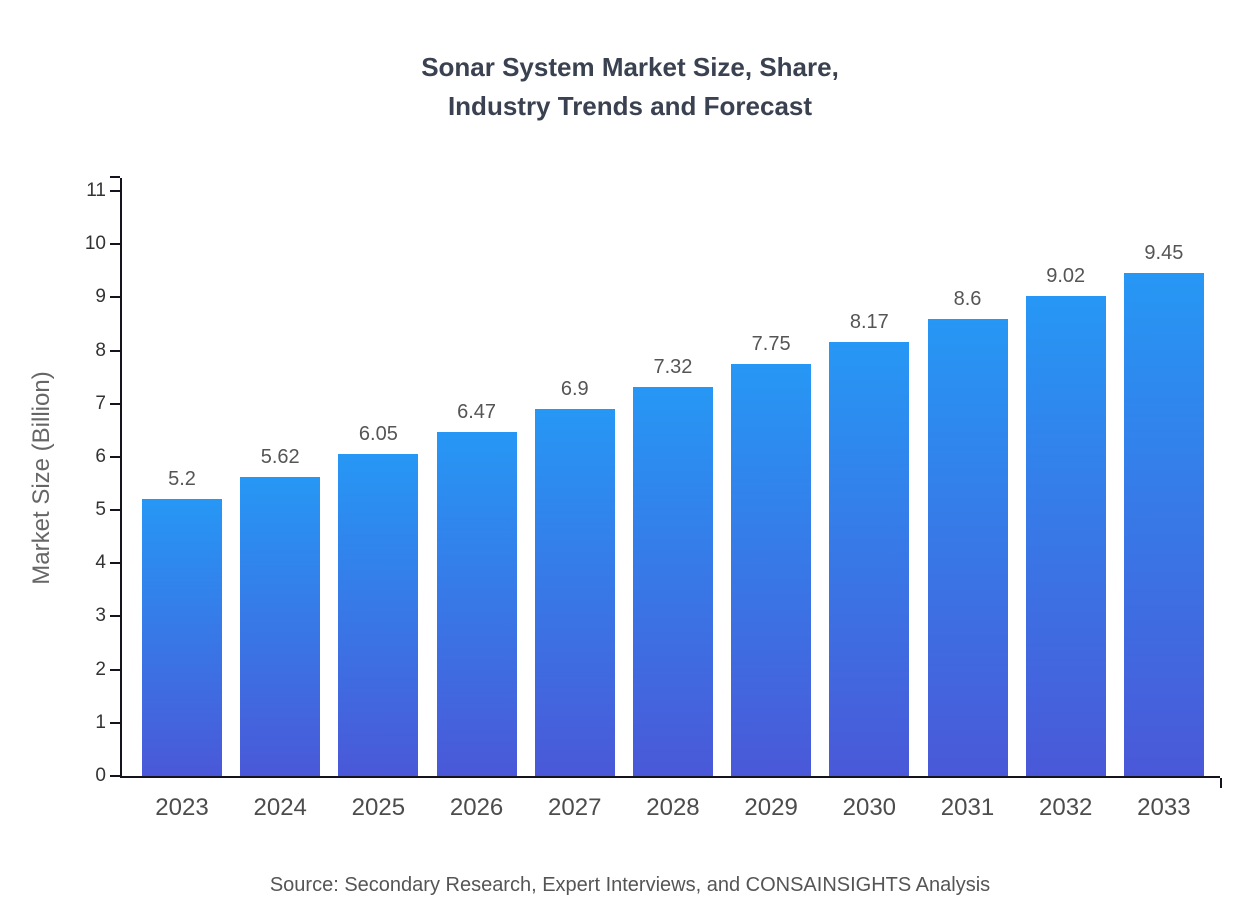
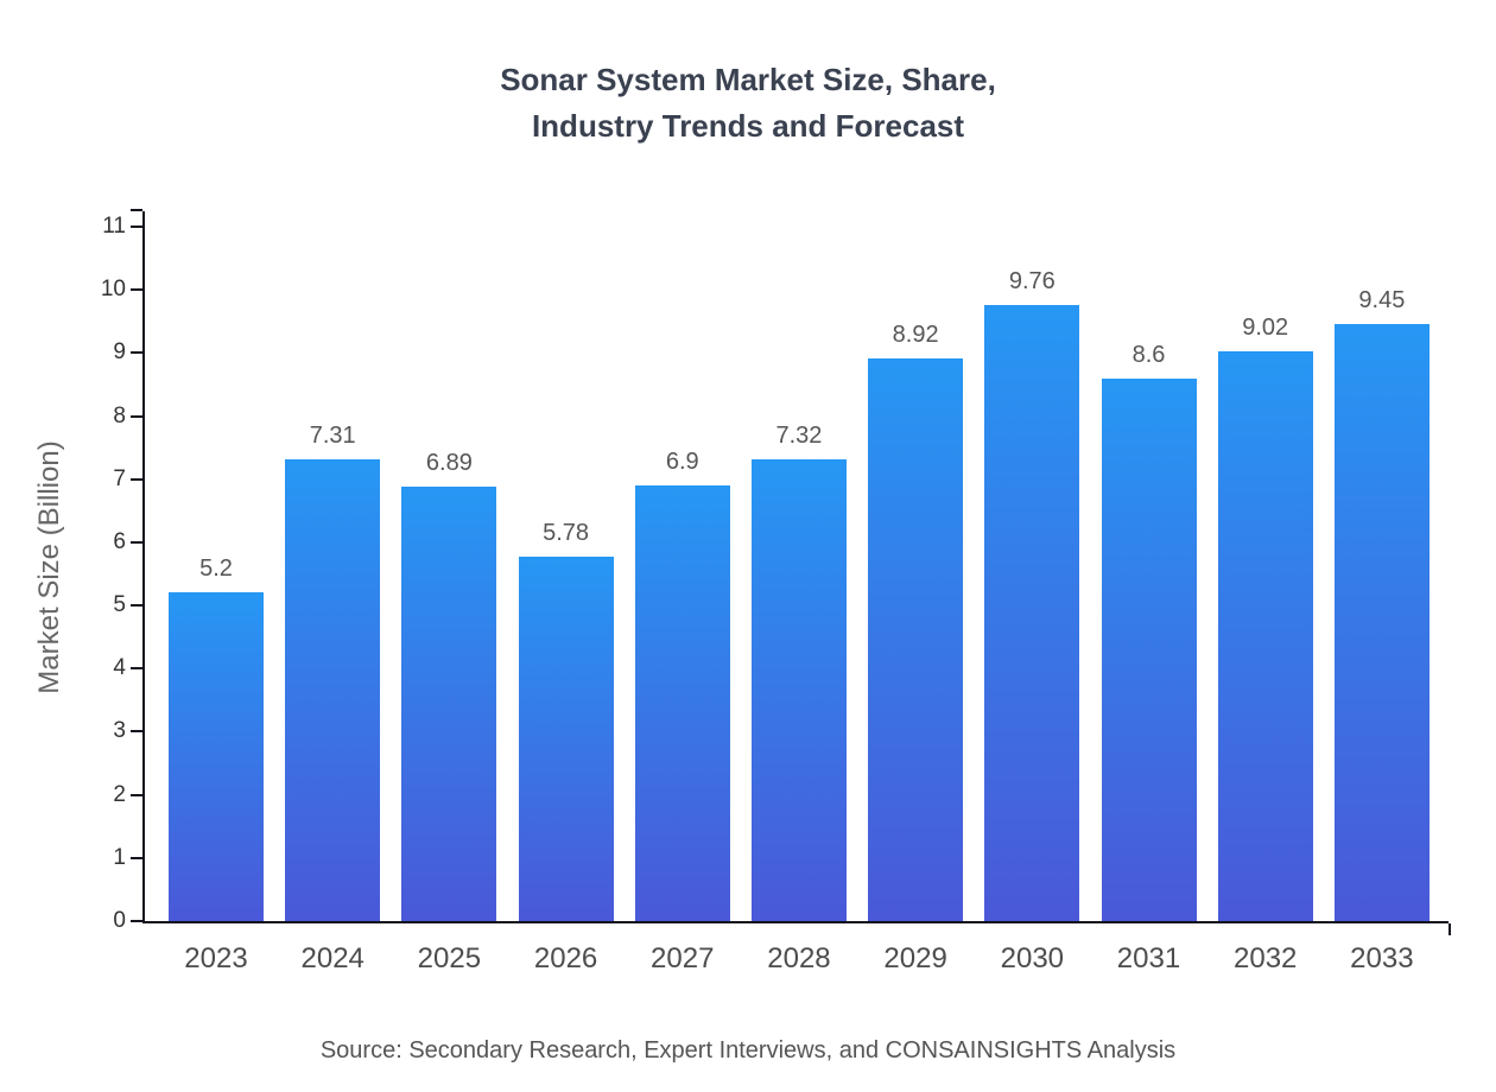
2024: 5.62 -> 7.31
2025: 6.05 -> 6.89
2026: 6.47 -> 5.78
2029: 7.75 -> 8.92
2030: 8.17 -> 9.76
